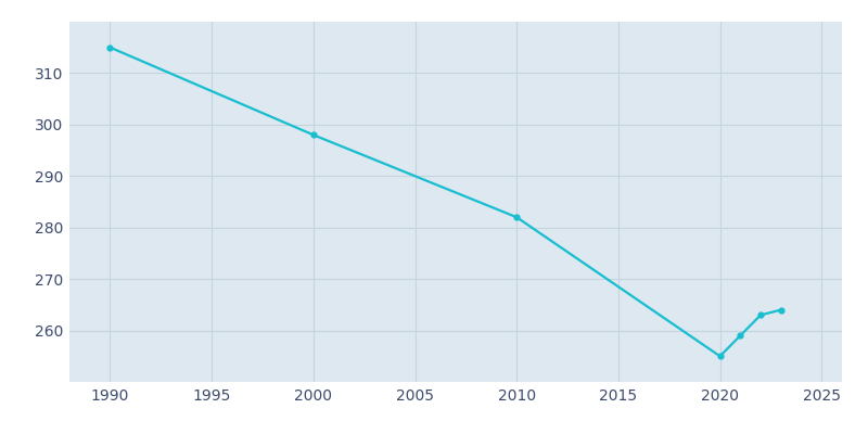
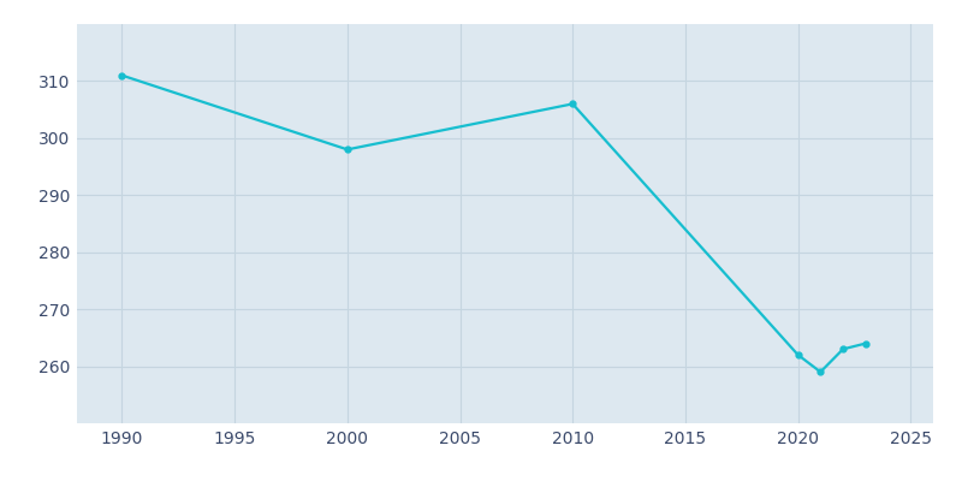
1990: 315 -> 311
2010: 282 -> 306
2020: 255 -> 262
